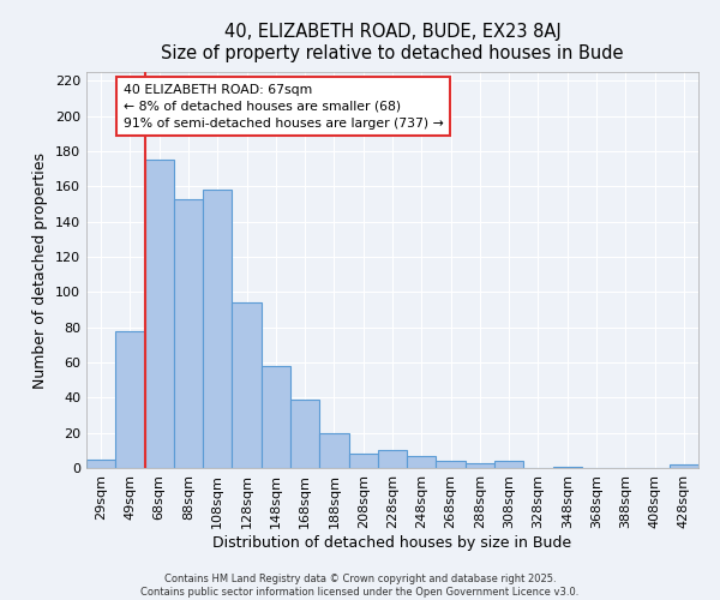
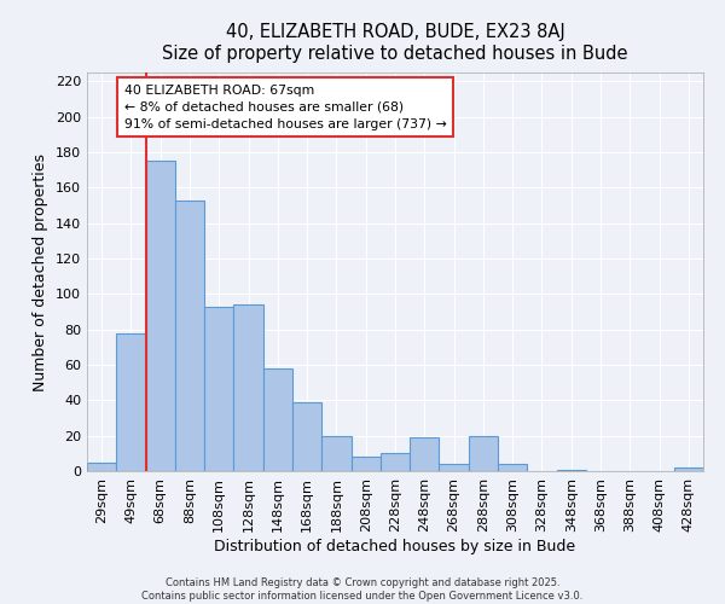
108sqm: 158 -> 93
248sqm: 7 -> 19
288sqm: 3 -> 20
